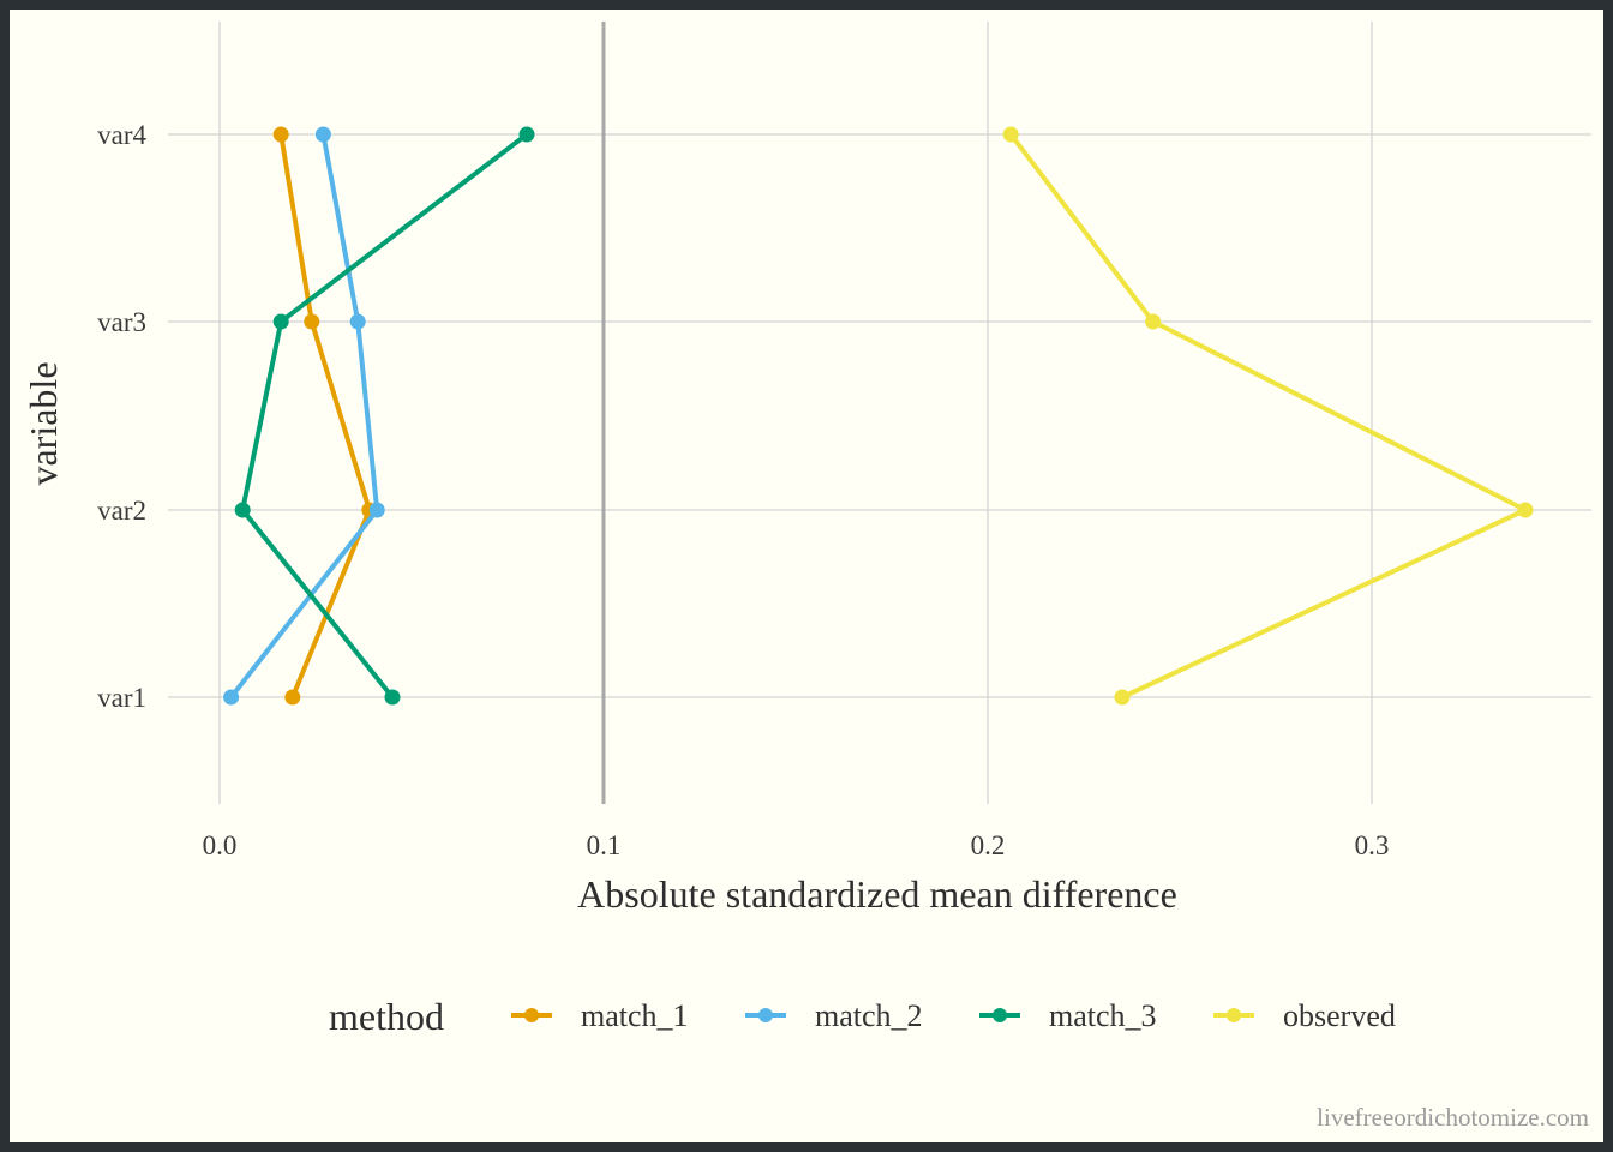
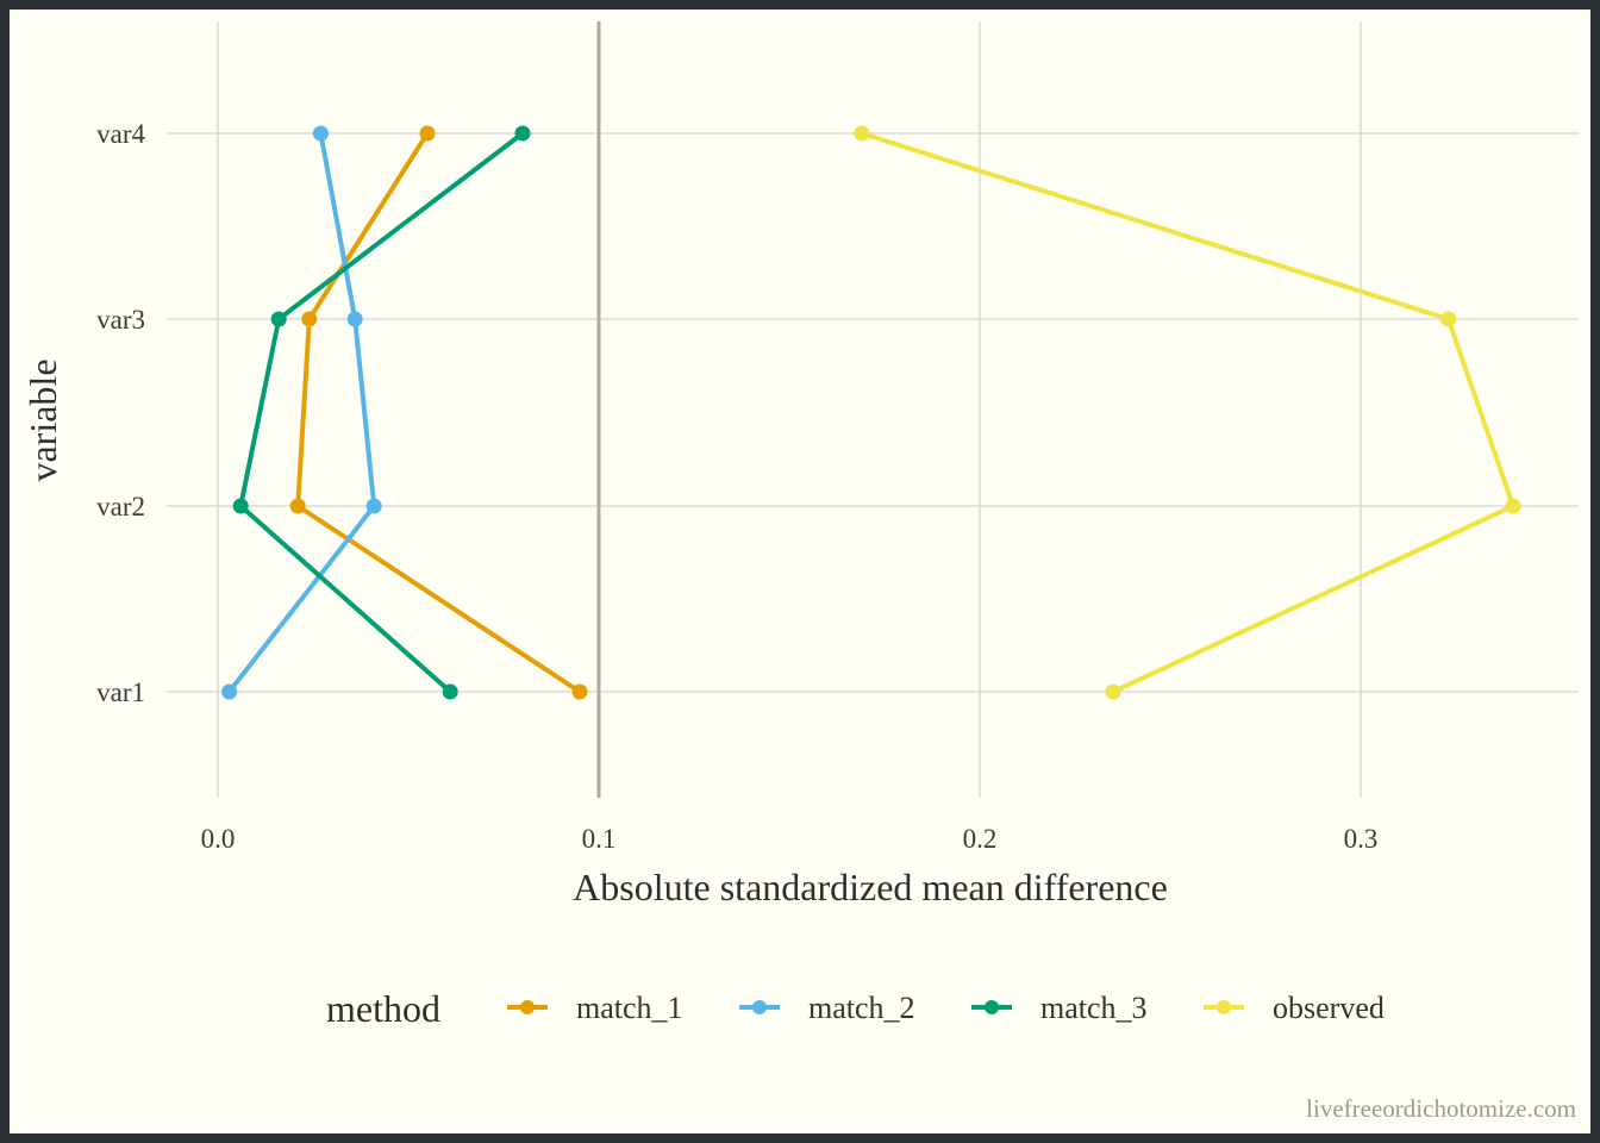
match_1/var1: 0.019 -> 0.095
match_3/var1: 0.045 -> 0.061
match_1/var2: 0.039 -> 0.021
observed/var3: 0.243 -> 0.323
match_1/var4: 0.016 -> 0.055
observed/var4: 0.206 -> 0.169
